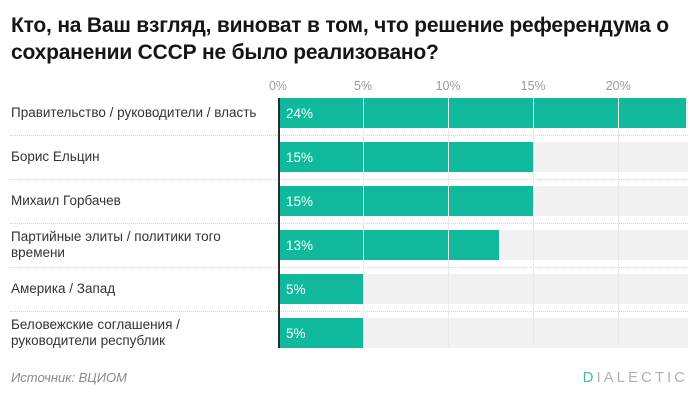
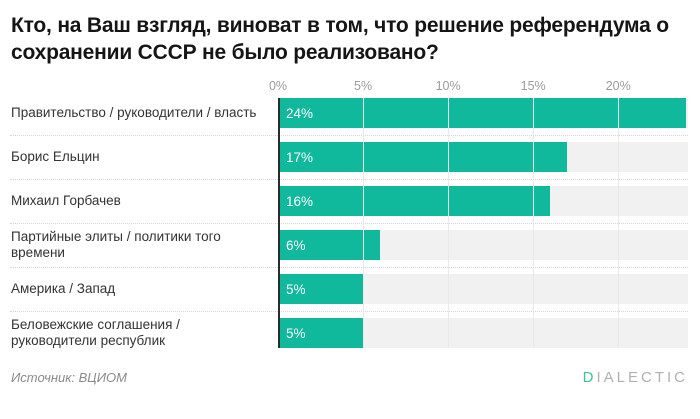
Борис Ельцин: 15% -> 17%
Михаил Горбачев: 15% -> 16%
Партийные элиты / политики того времени: 13% -> 6%
